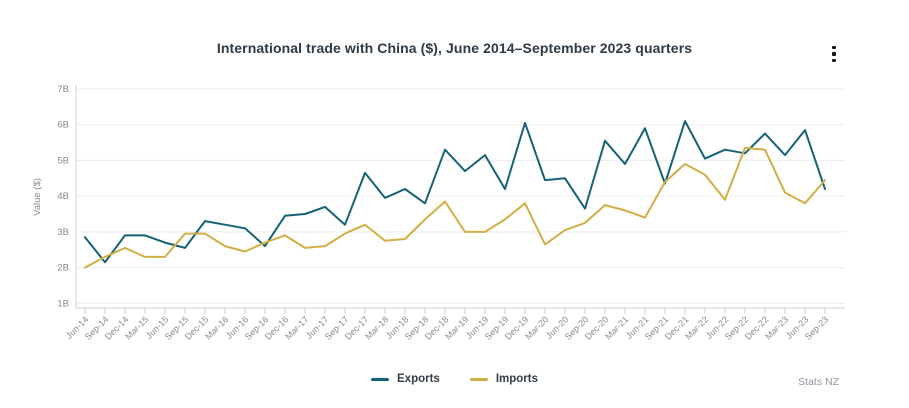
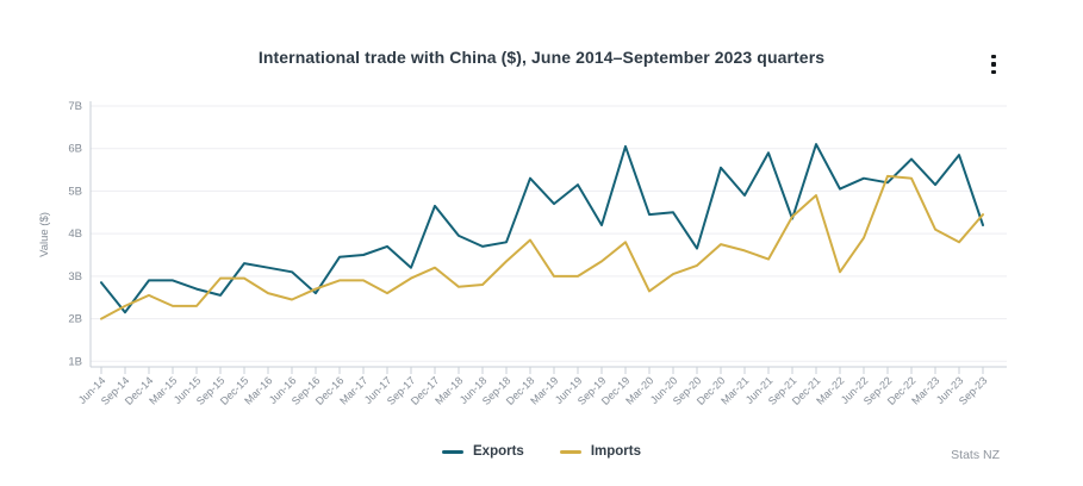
Imports/Mar-17: 2.5B -> 2.9B
Exports/Jun-18: 4.2B -> 3.7B
Imports/Mar-22: 4.6B -> 3.1B
